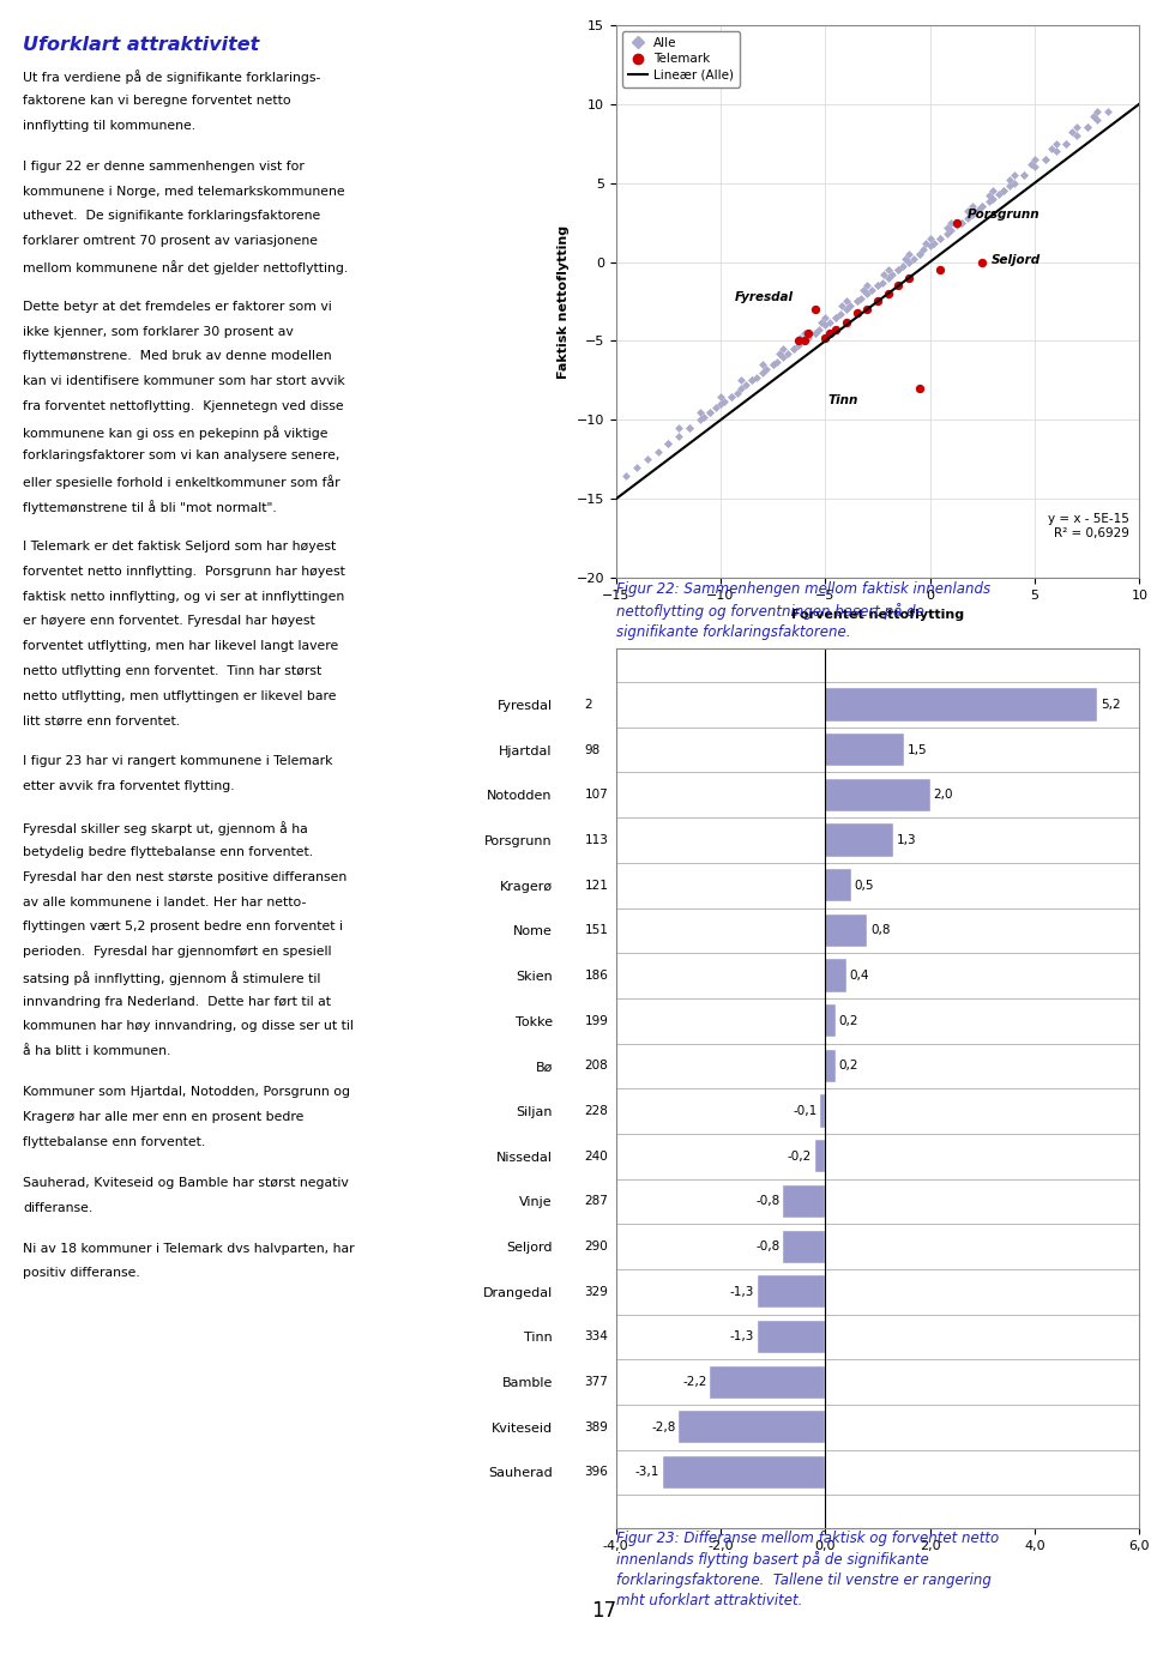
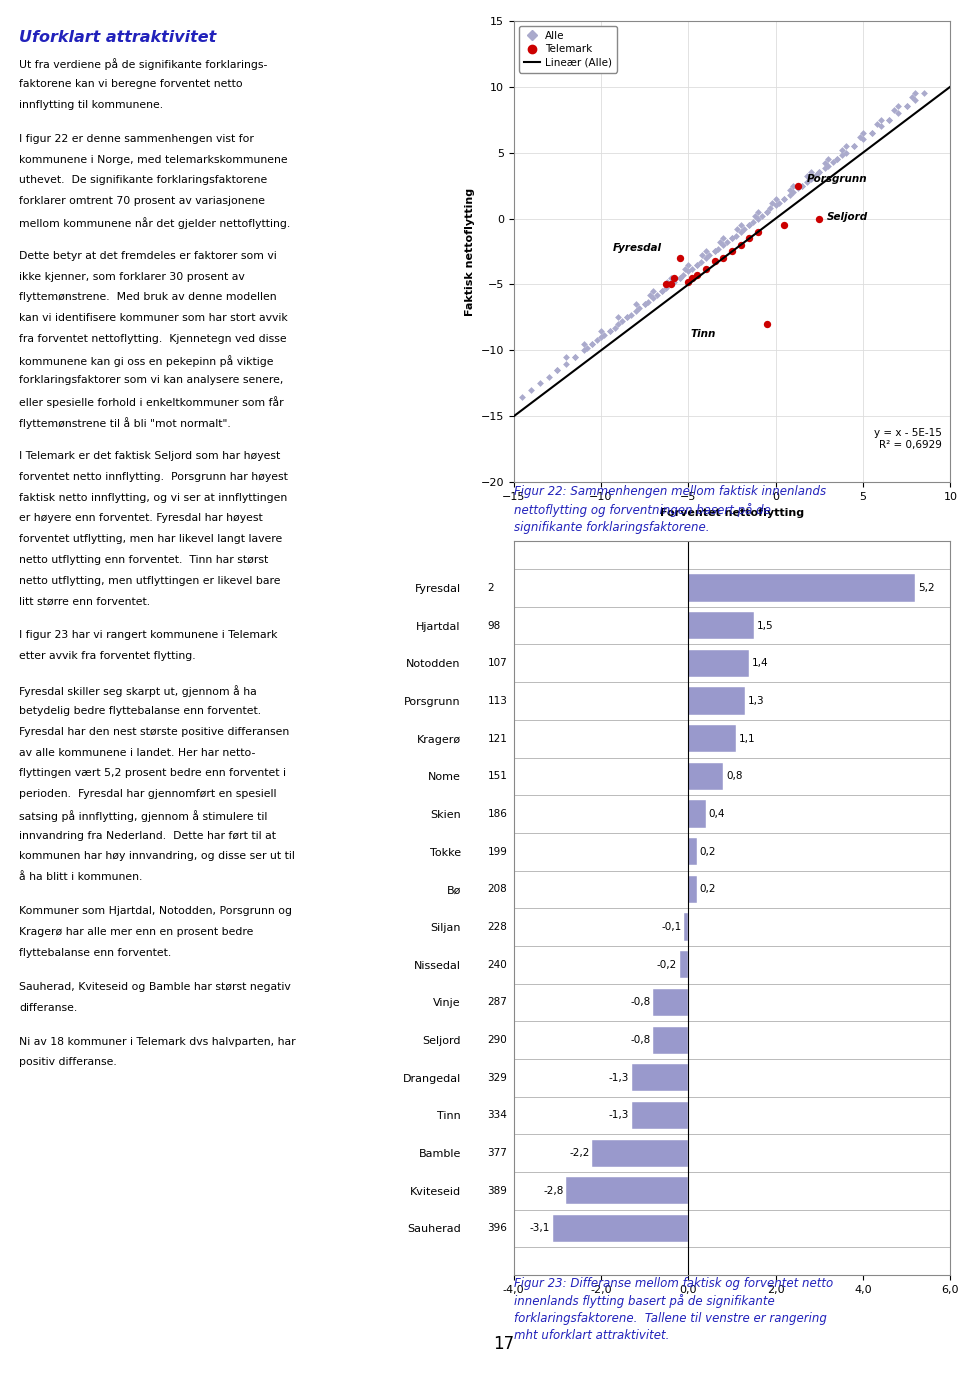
Notodden: 2,0 -> 1,4
Kragerø: 0,5 -> 1,1
